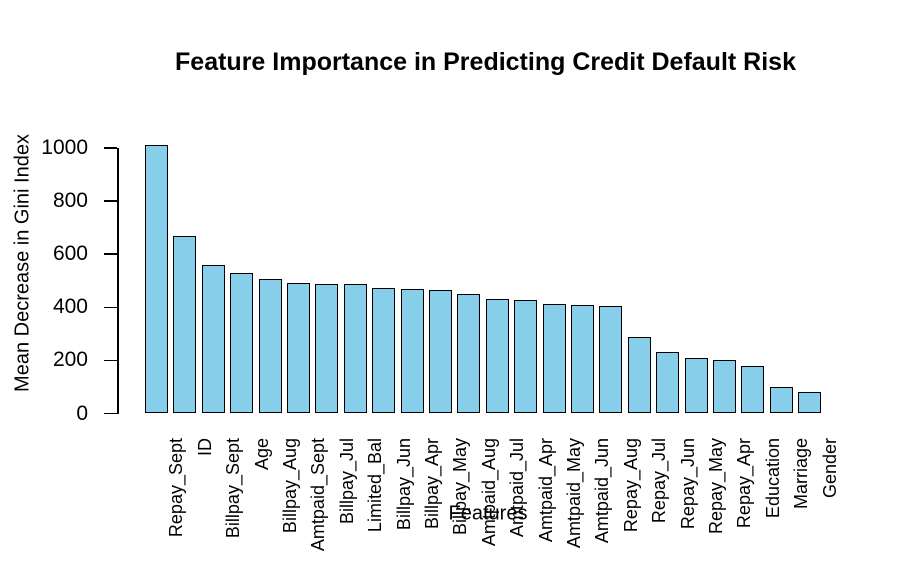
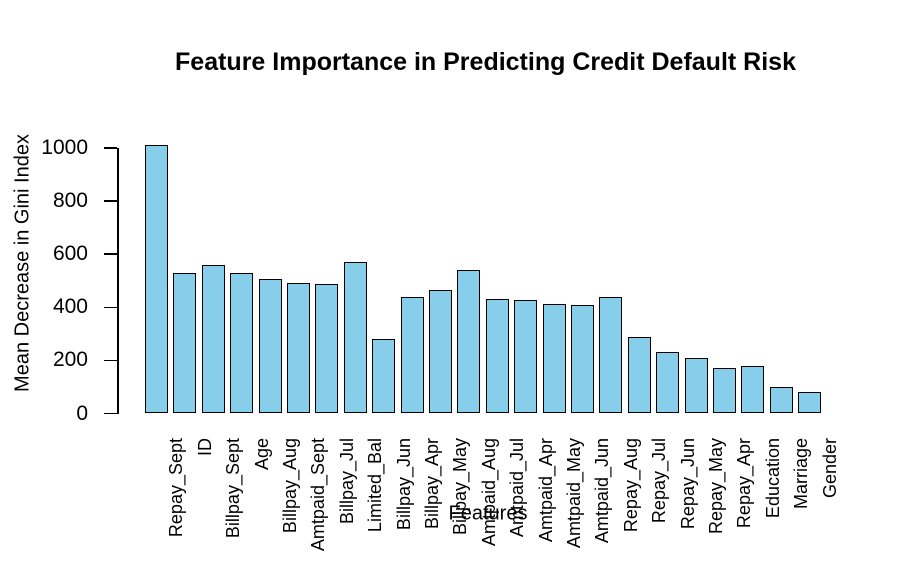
ID: 670 -> 530
Limited_Bal: 490 -> 570
Billpay_Jun: 470 -> 280
Billpay_Apr: 470 -> 440
Amtpaid_Aug: 450 -> 540
Repay_Aug: 400 -> 440
Repay_Apr: 200 -> 170
